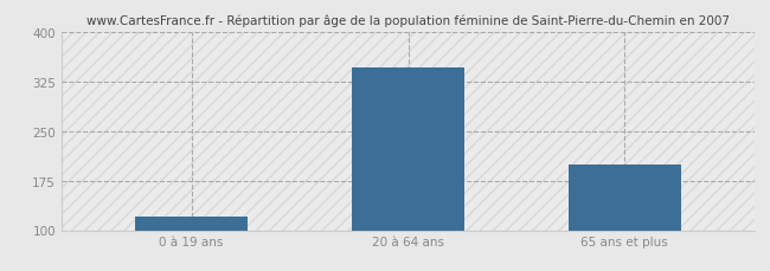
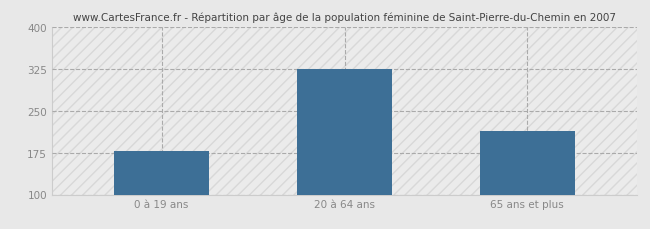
0 à 19 ans: 120 -> 178
20 à 64 ans: 345 -> 324
65 ans et plus: 200 -> 214
